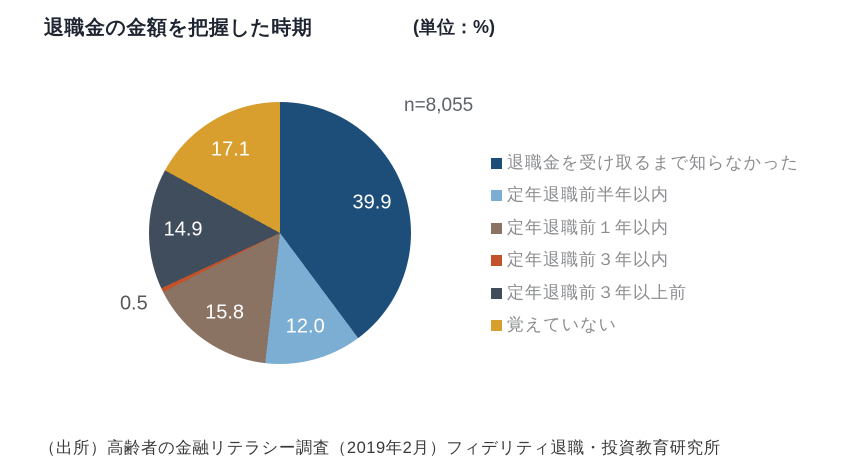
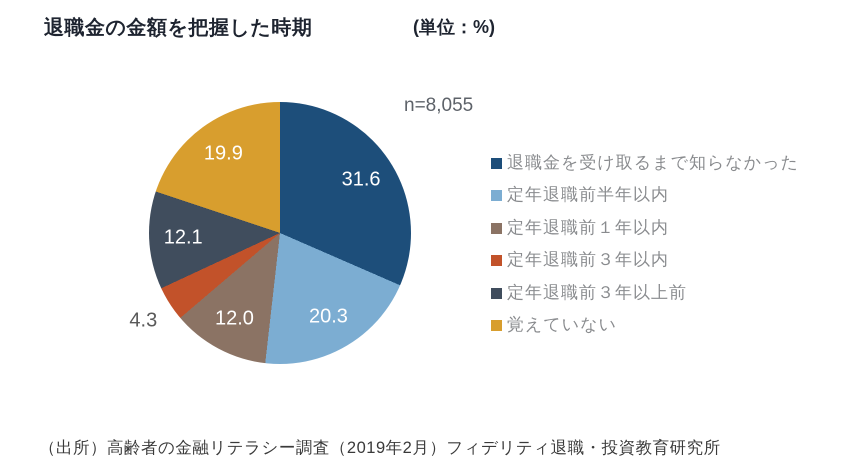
退職金を受け取るまで知らなかった: 39.9 -> 31.6
定年退職前半年以内: 12.0 -> 20.3
定年退職前１年以内: 15.8 -> 12.0
定年退職前３年以内: 0.5 -> 4.3
定年退職前３年以上前: 14.9 -> 12.1
覚えていない: 17.1 -> 19.9
